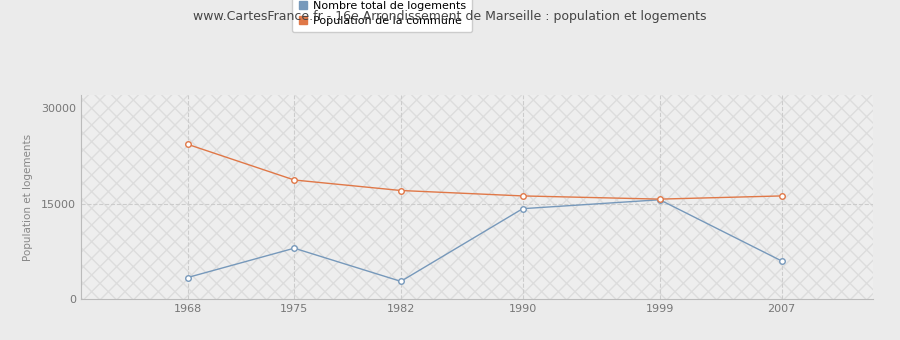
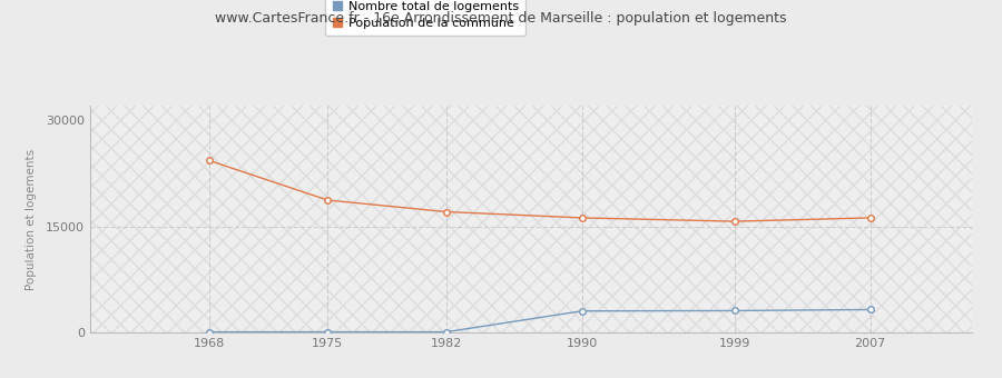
Nombre total de logements/1968: 3400 -> 100
Nombre total de logements/1975: 8000 -> 100
Nombre total de logements/1982: 2800 -> 100
Nombre total de logements/1990: 14200 -> 3000
Nombre total de logements/1999: 15600 -> 3100
Nombre total de logements/2007: 6000 -> 3200
